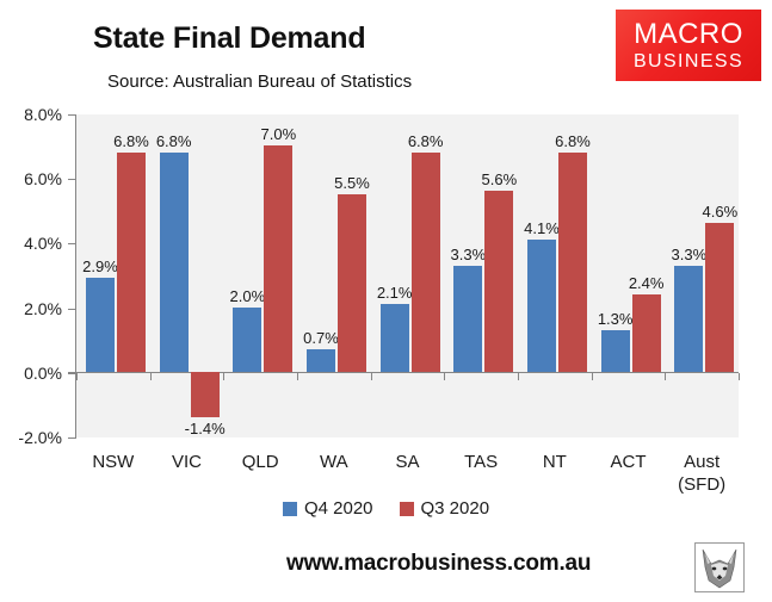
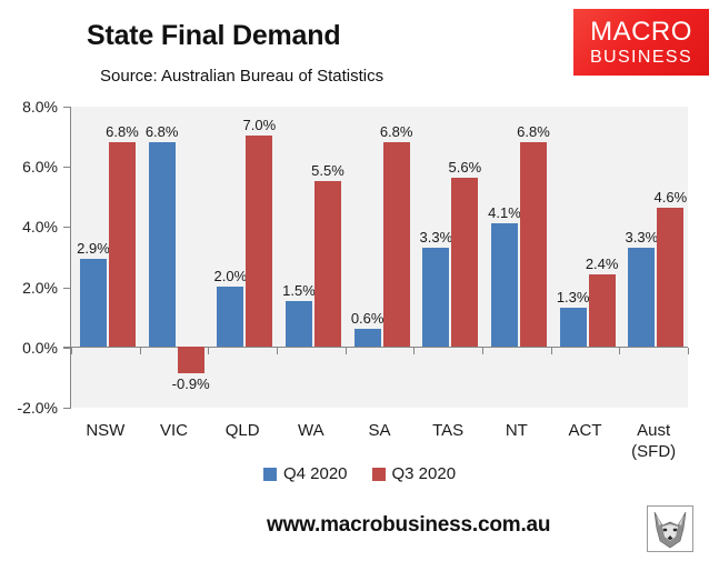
Q3 2020/VIC: -1.4% -> -0.9%
Q4 2020/WA: 0.7% -> 1.5%
Q4 2020/SA: 2.1% -> 0.6%
